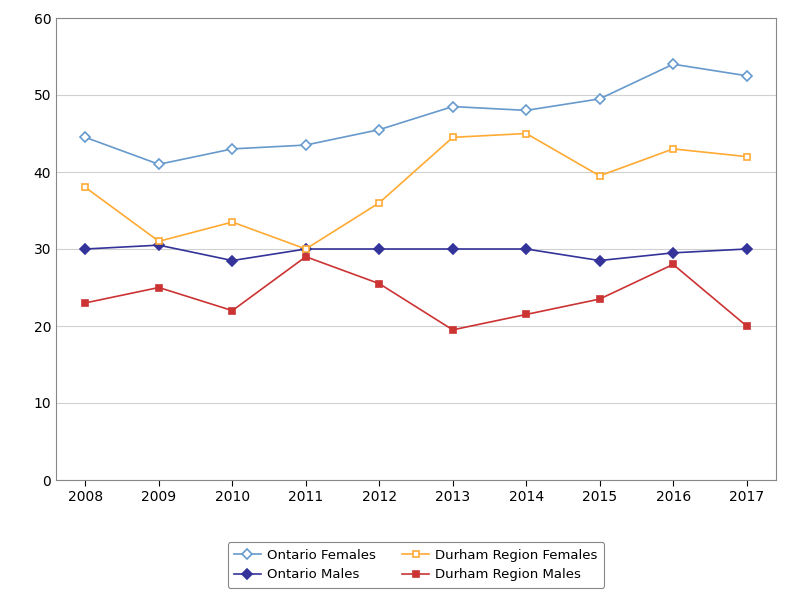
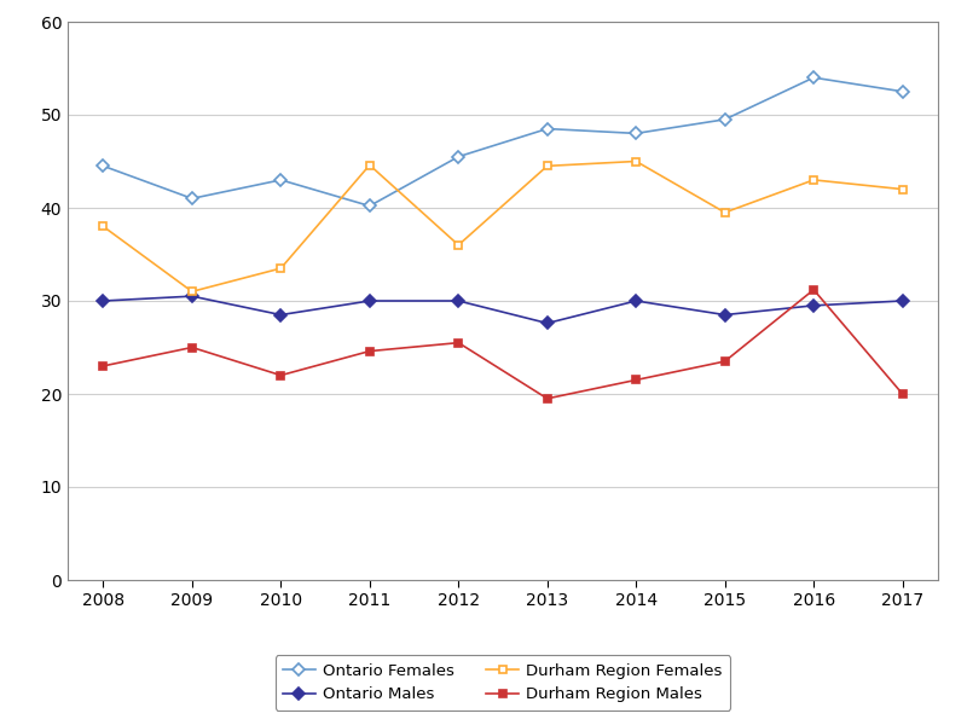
Ontario Females/2011: 43.5 -> 40.2
Durham Region Females/2011: 30.0 -> 44.6
Durham Region Males/2011: 29.0 -> 24.6
Ontario Males/2013: 30.0 -> 27.6
Durham Region Males/2016: 28.0 -> 31.2
